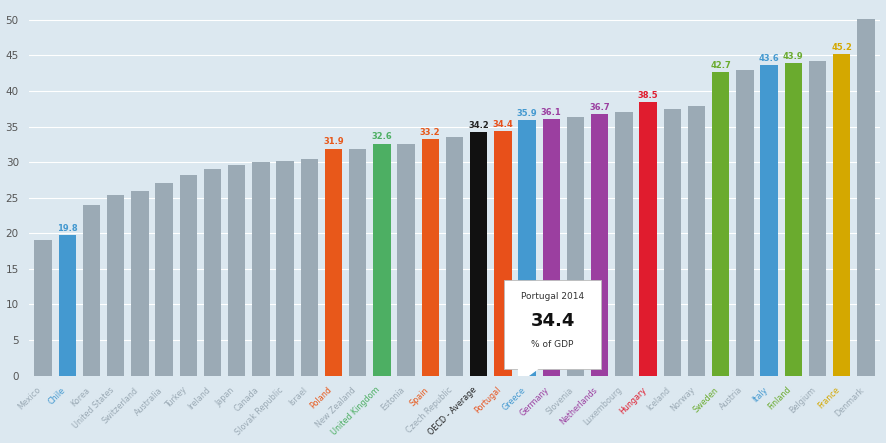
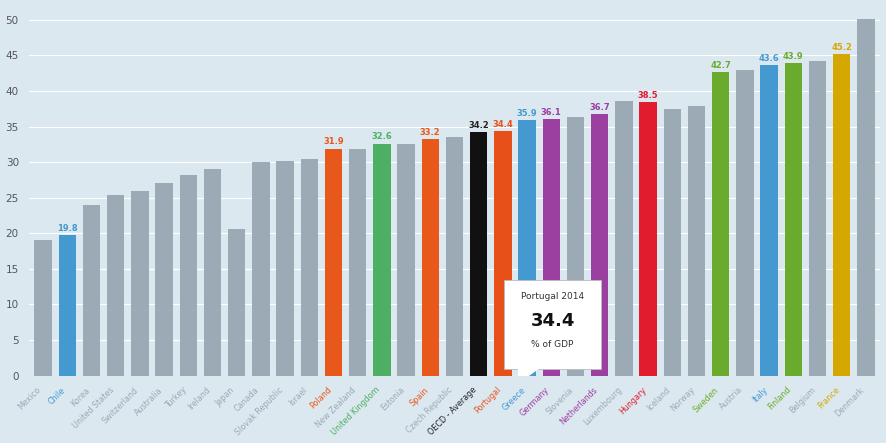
Japan: 29.6 -> 20.6
Luxembourg: 37.0 -> 38.6
